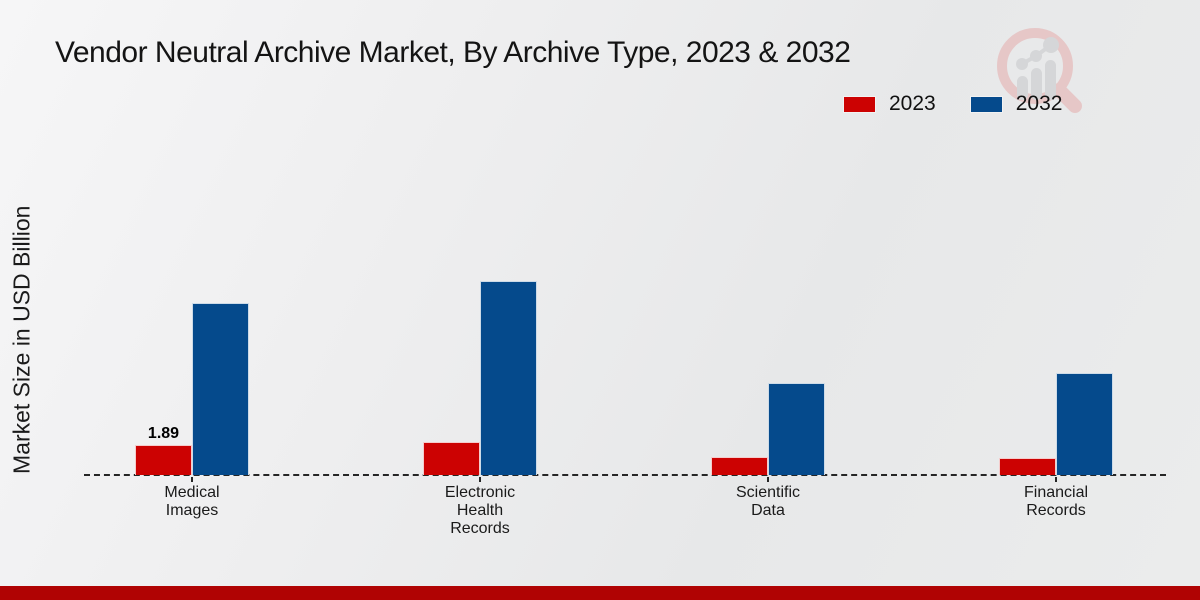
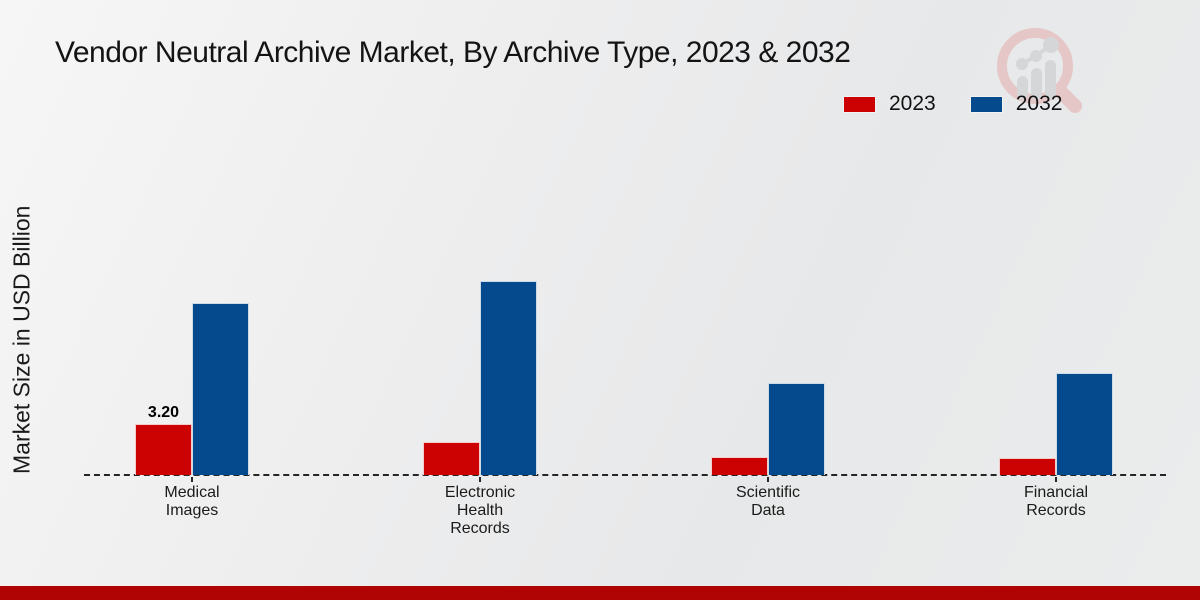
2023/Medical Images: 1.89 -> 3.20
